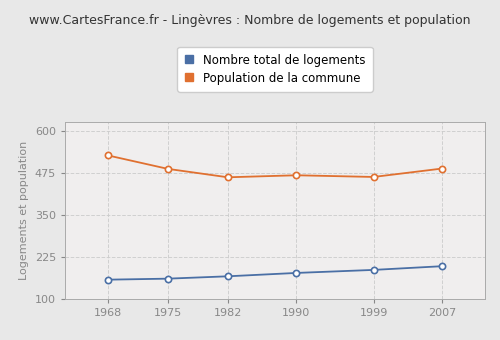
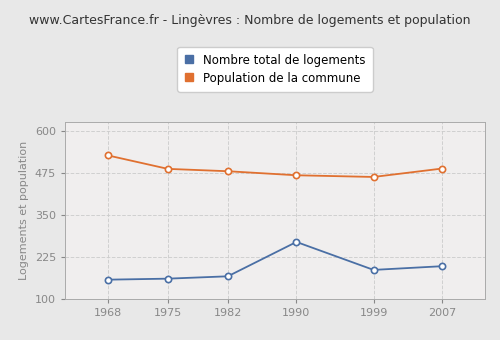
Population de la commune/1982: 462 -> 480
Nombre total de logements/1990: 178 -> 270
